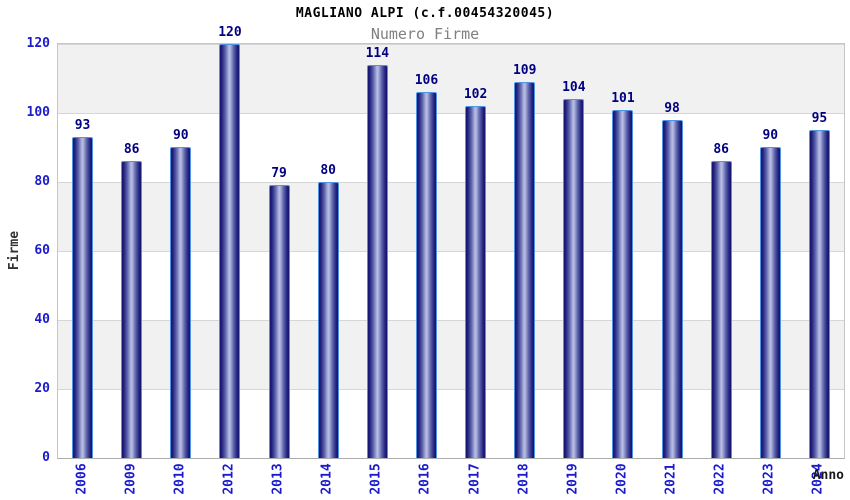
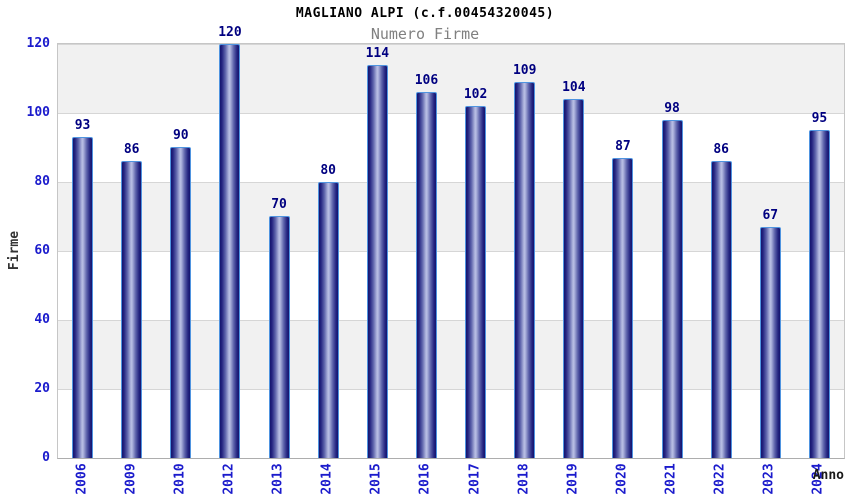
2013: 79 -> 70
2020: 101 -> 87
2023: 90 -> 67
